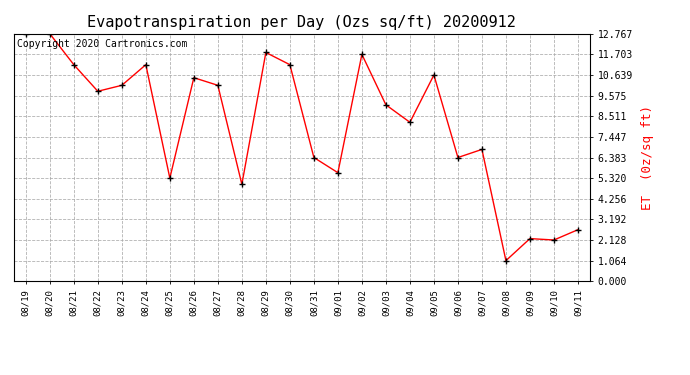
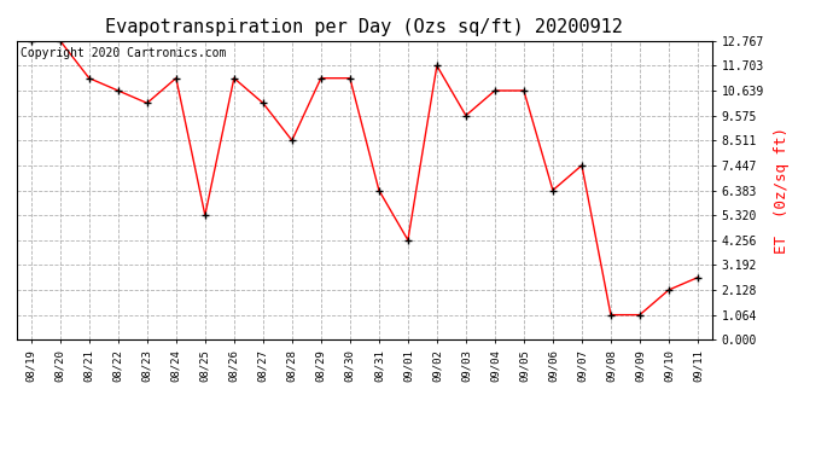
08/22: 9.8 -> 10.6
08/26: 10.5 -> 11.2
08/28: 5.0 -> 8.5
08/29: 11.8 -> 11.2
09/01: 5.6 -> 4.3
09/03: 9.1 -> 9.6
09/04: 8.2 -> 10.6
09/07: 6.8 -> 7.4
09/09: 2.2 -> 1.1
